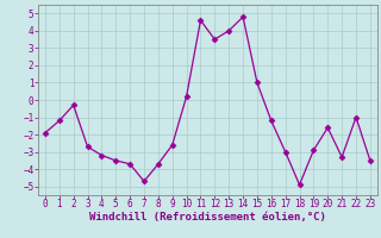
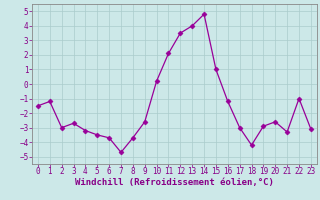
0: -1.9 -> -1.5
2: -0.3 -> -3.0
11: 4.6 -> 2.1
18: -4.9 -> -4.2
20: -1.6 -> -2.6
23: -3.5 -> -3.1
